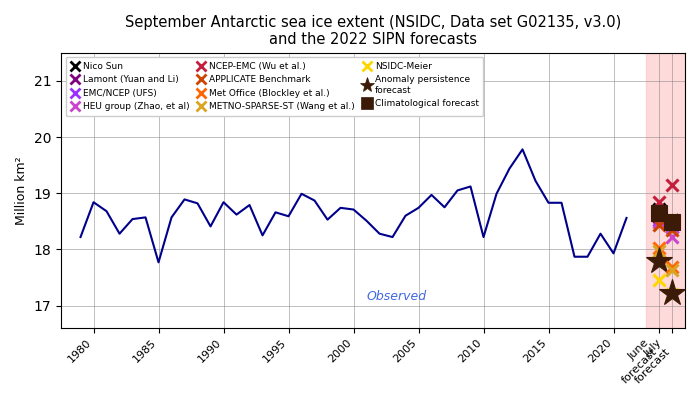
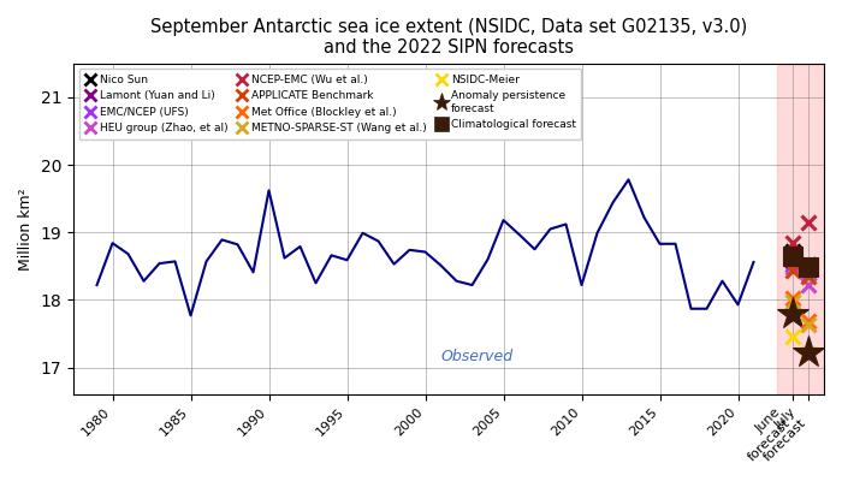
1990: 18.84 -> 19.62
2005: 18.74 -> 19.18
